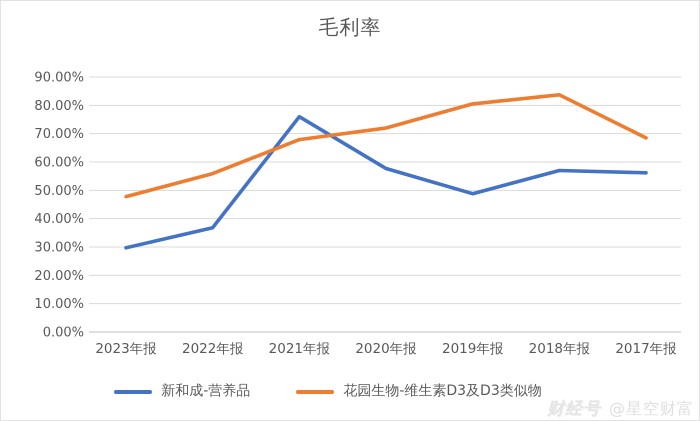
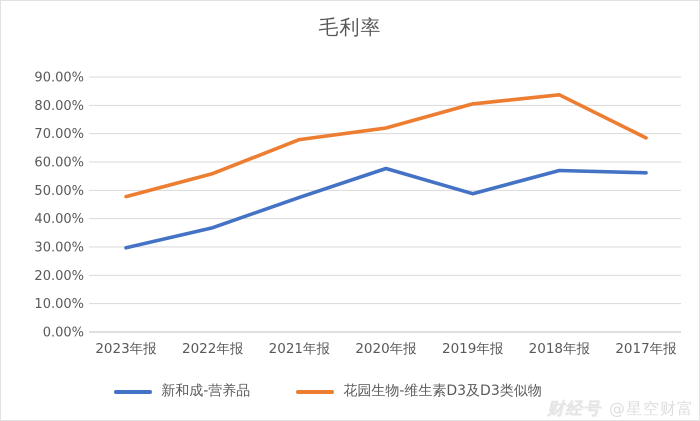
新和成-营养品/2021年报: 76% -> 48%
